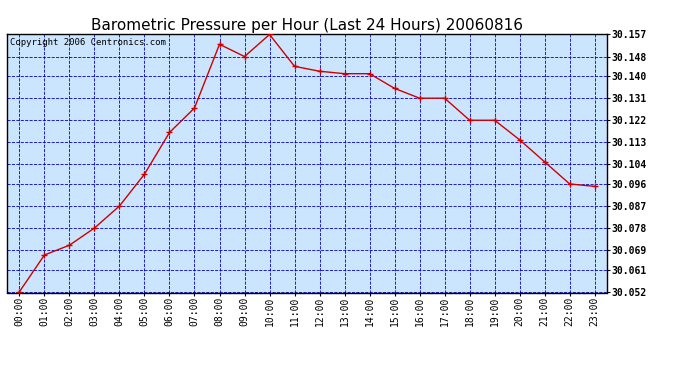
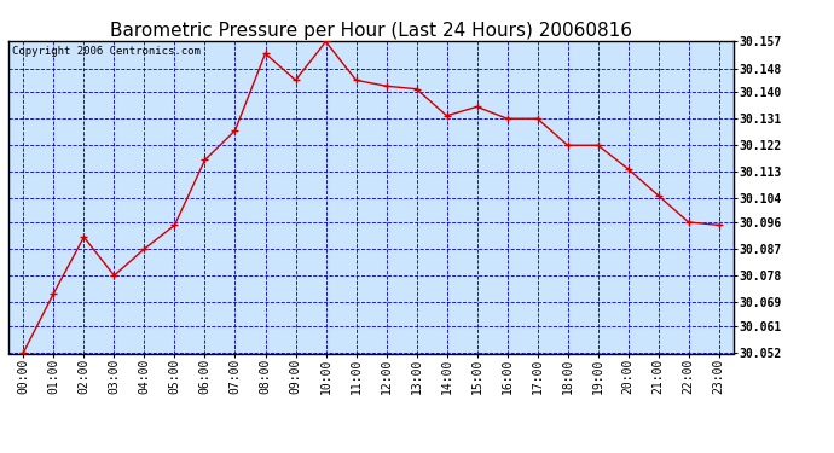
01:00: 30.067 -> 30.072
02:00: 30.071 -> 30.091
05:00: 30.100 -> 30.095
09:00: 30.148 -> 30.144
14:00: 30.141 -> 30.132
